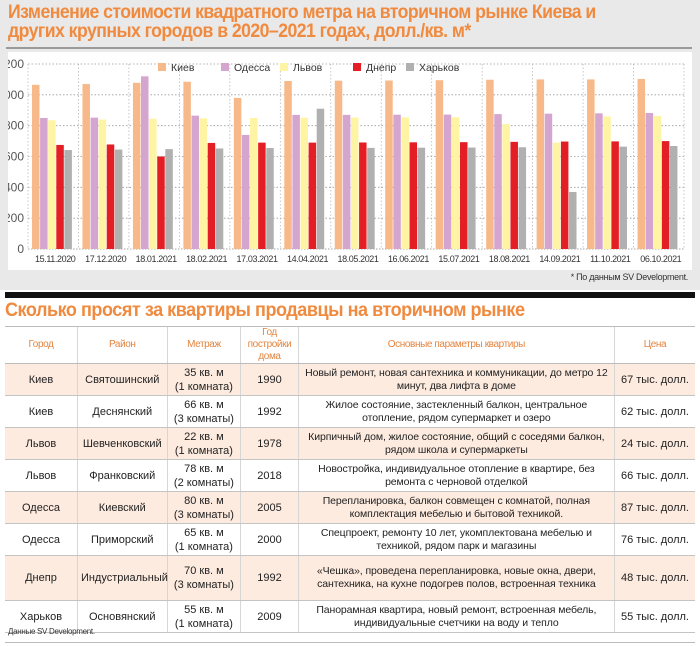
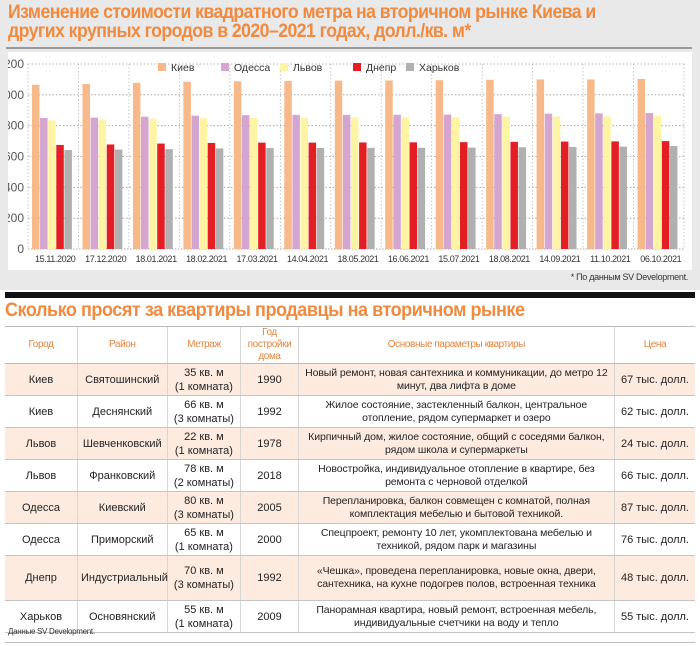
Одесса/18.01.2021: 1120 -> 860
Днепр/18.01.2021: 600 -> 680
Киев/17.03.2021: 980 -> 1090
Одесса/17.03.2021: 740 -> 870
Харьков/14.04.2021: 910 -> 660
Львов/18.08.2021: 810 -> 860
Львов/14.09.2021: 690 -> 860
Харьков/14.09.2021: 370 -> 660
